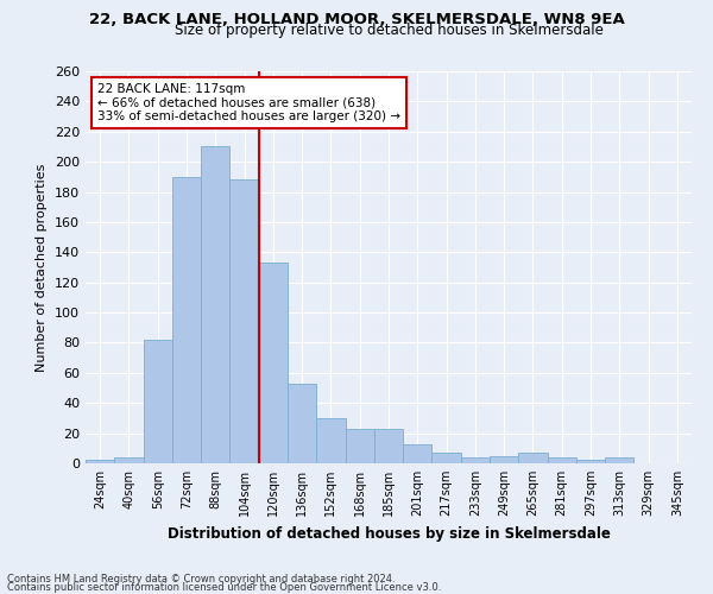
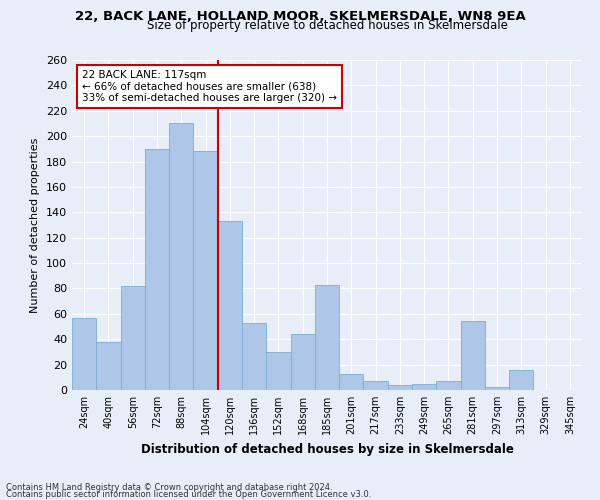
24sqm: 2 -> 57
40sqm: 4 -> 38
168sqm: 23 -> 44
185sqm: 23 -> 83
281sqm: 4 -> 54
313sqm: 4 -> 16
